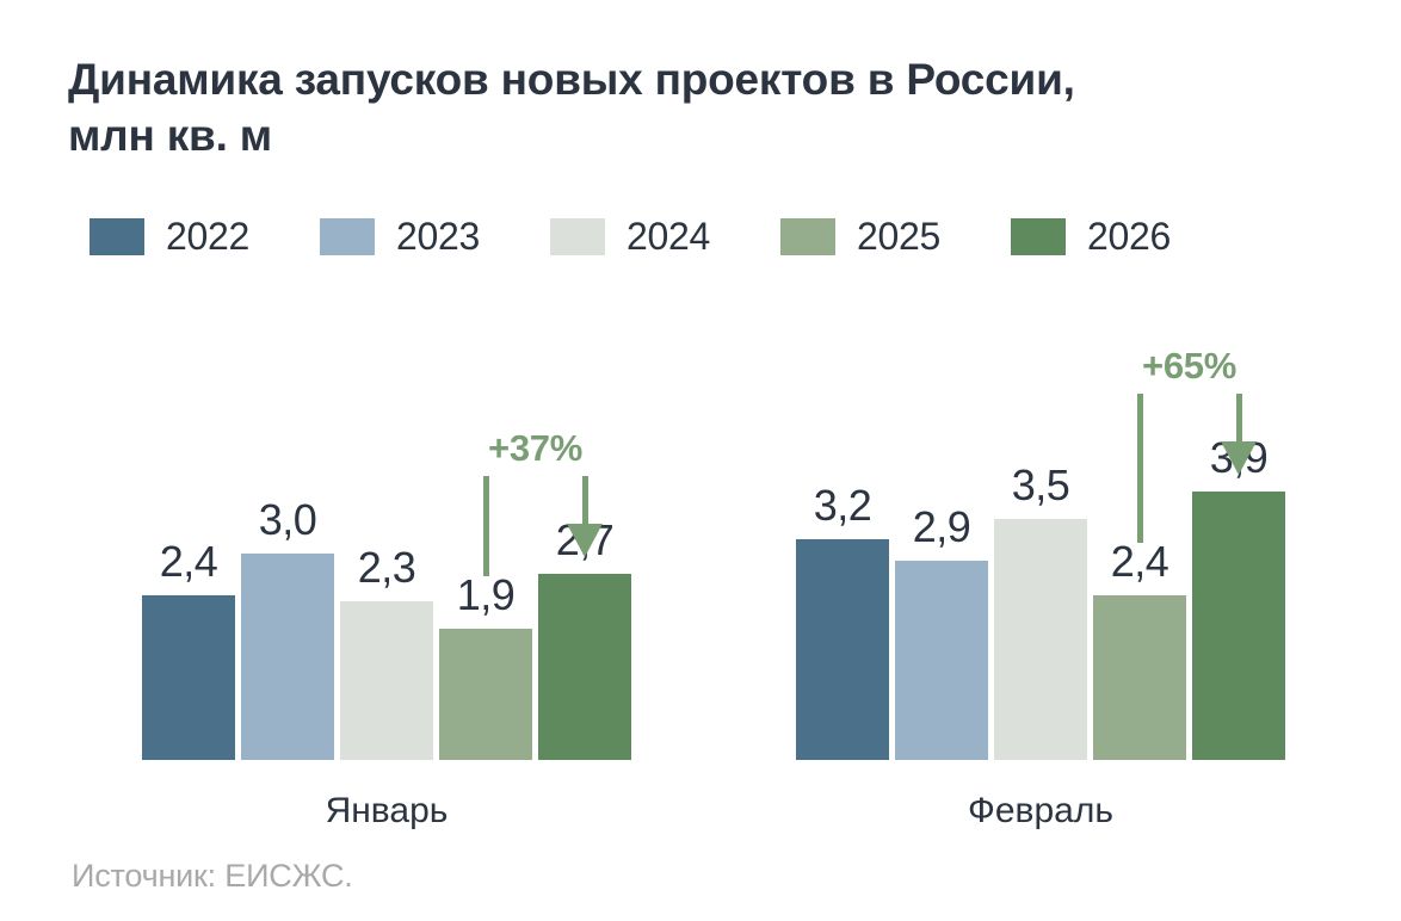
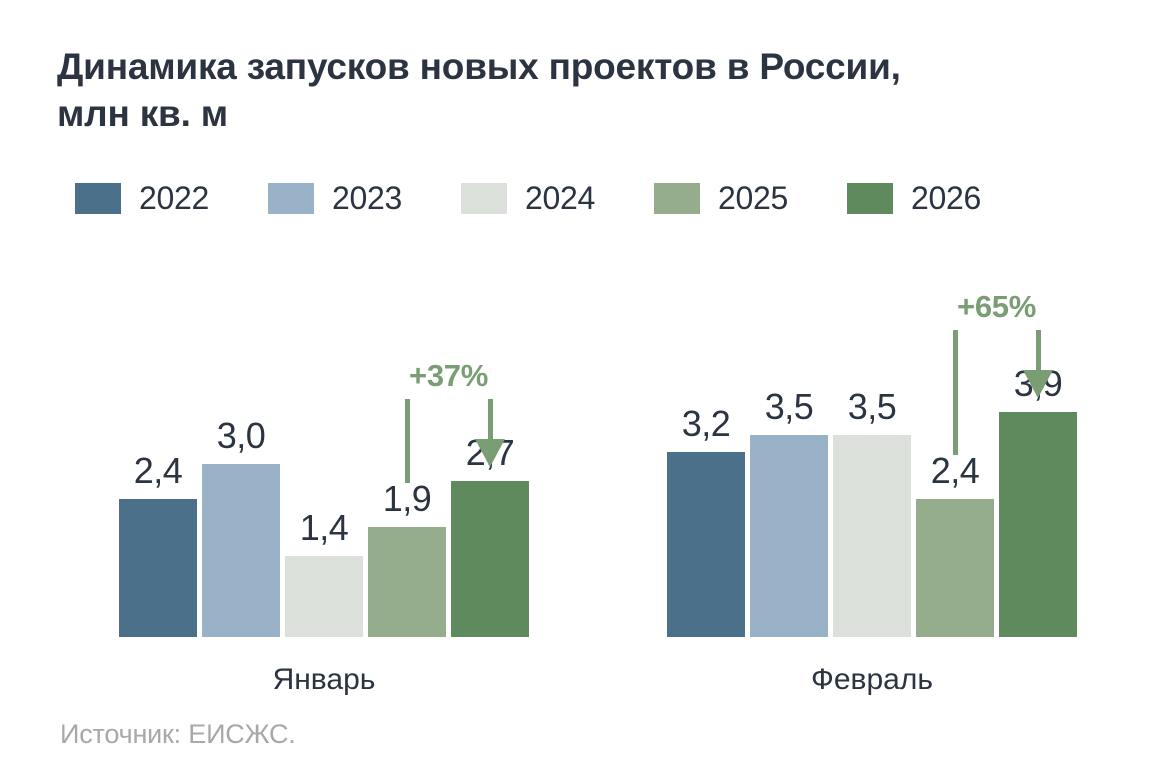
2024/Январь: 2,3 -> 1,4
2023/Февраль: 2,9 -> 3,5
